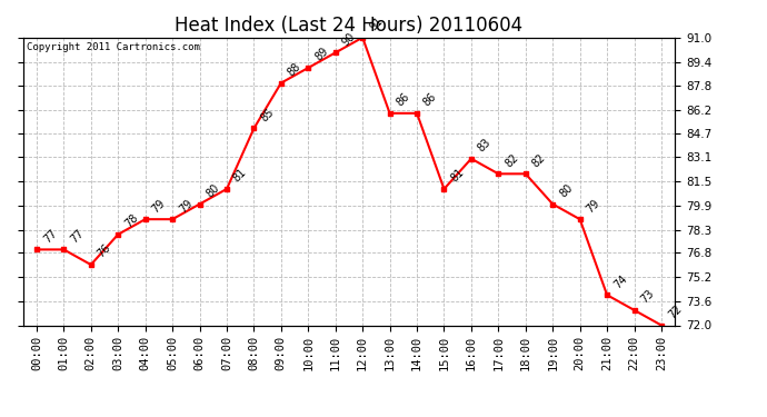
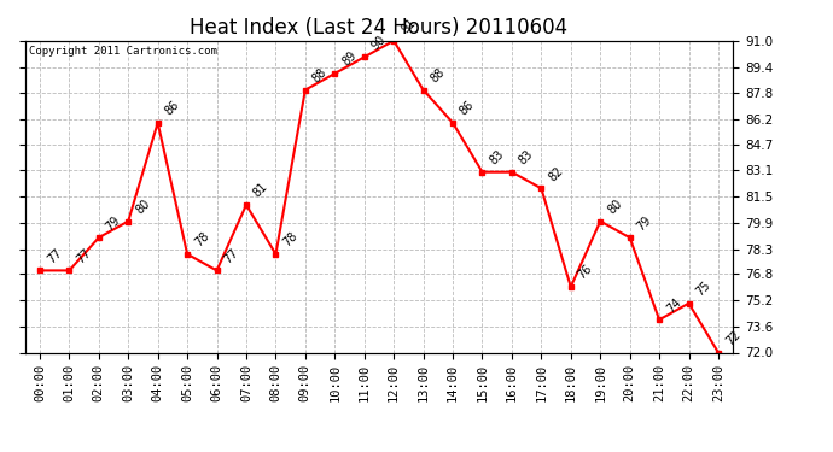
02:00: 76 -> 79
03:00: 78 -> 80
04:00: 79 -> 86
05:00: 79 -> 78
06:00: 80 -> 77
08:00: 85 -> 78
13:00: 86 -> 88
15:00: 81 -> 83
18:00: 82 -> 76
22:00: 73 -> 75
